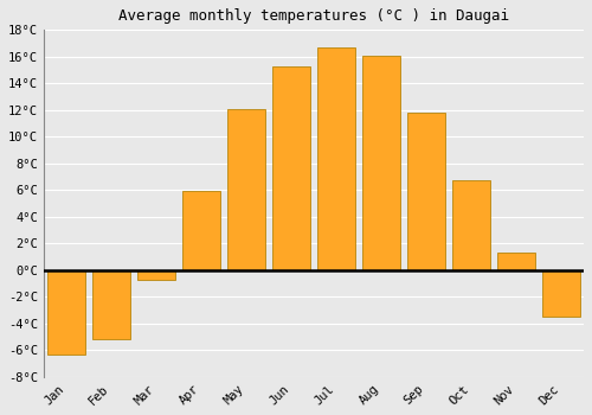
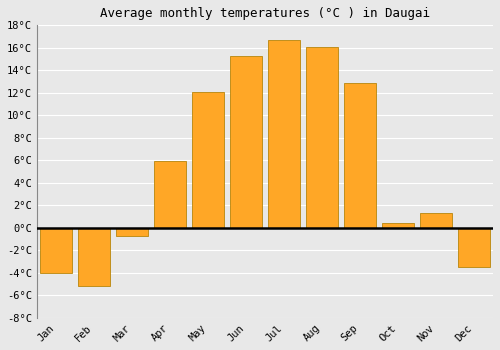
Jan: -6.3°C -> -4.0°C
Sep: 11.8°C -> 12.9°C
Oct: 6.7°C -> 0.4°C
